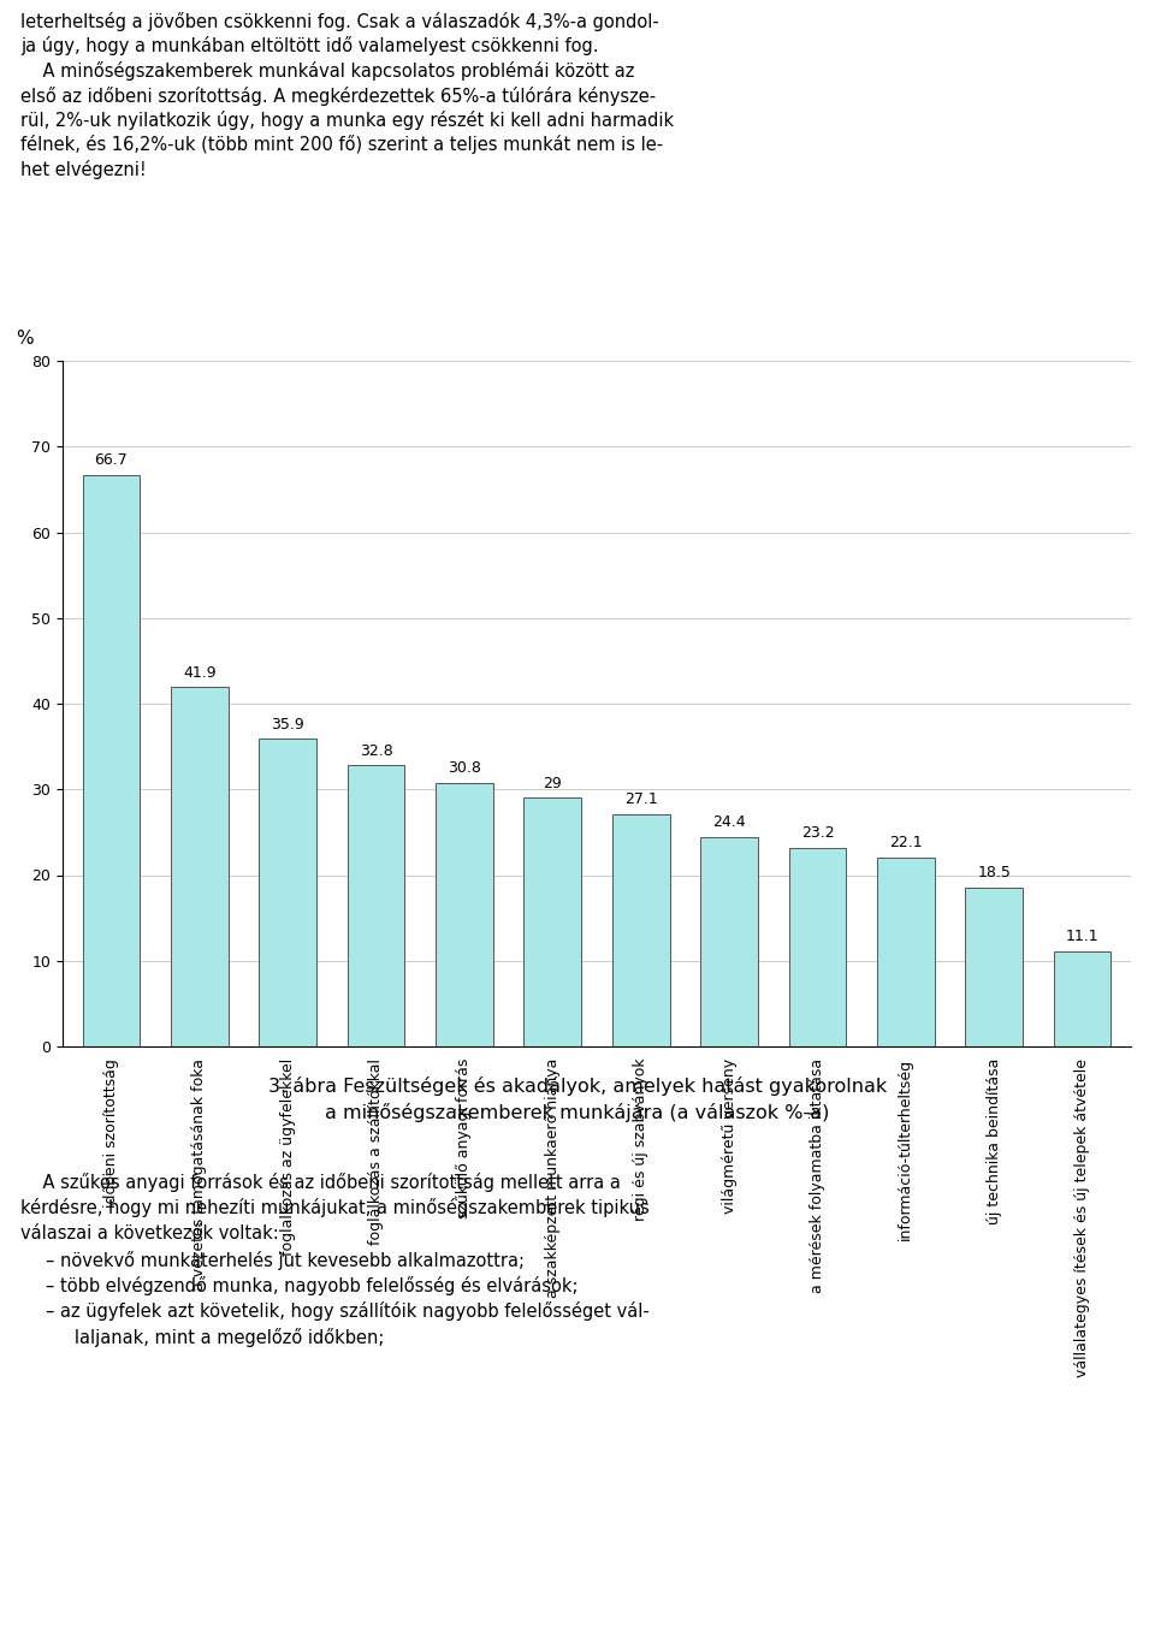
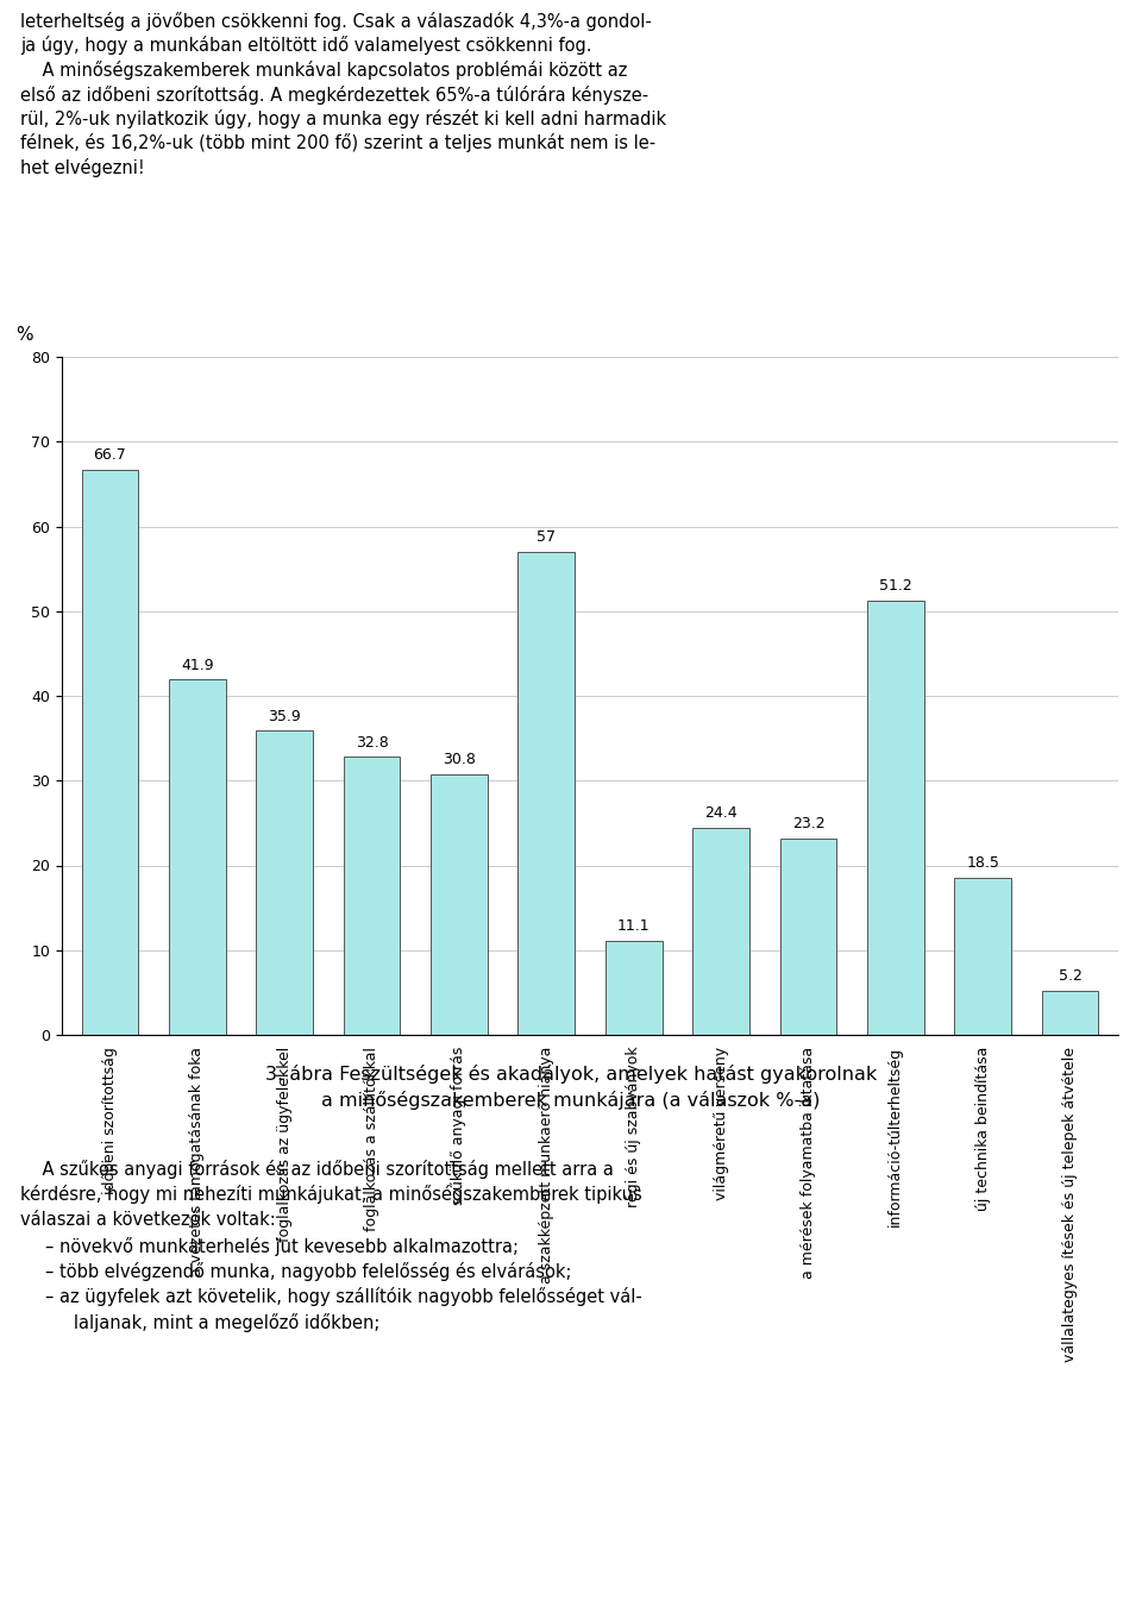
a szakképzett munkaerő hiánya: 29 -> 57
régi és új szabványok: 27.1 -> 11.1
információ-túlterheltség: 22.1 -> 51.2
vállalategyes ítések és új telepek átvétele: 11.1 -> 5.2
